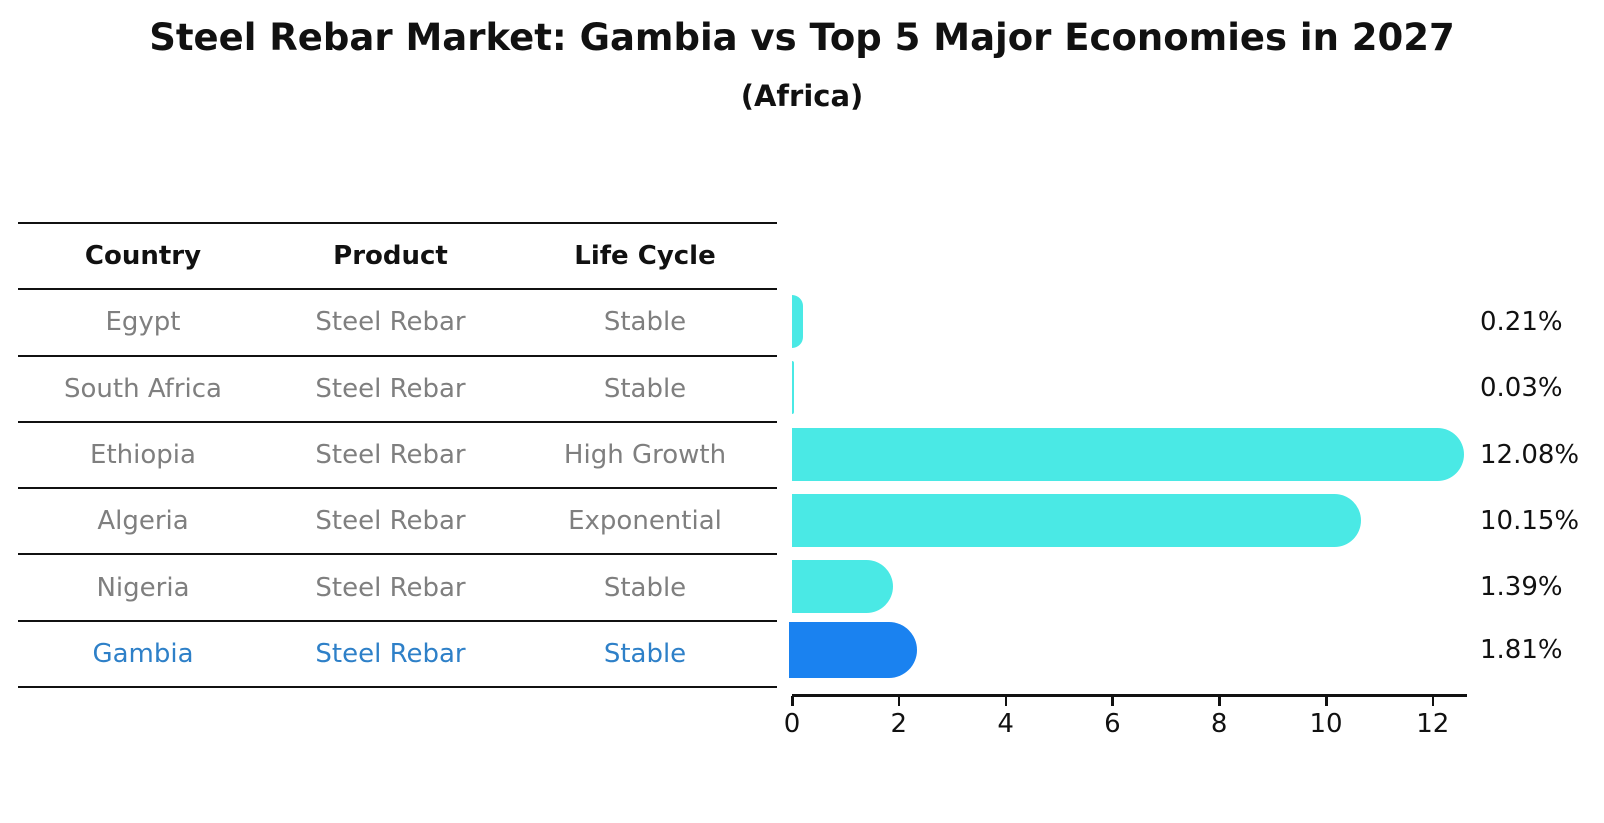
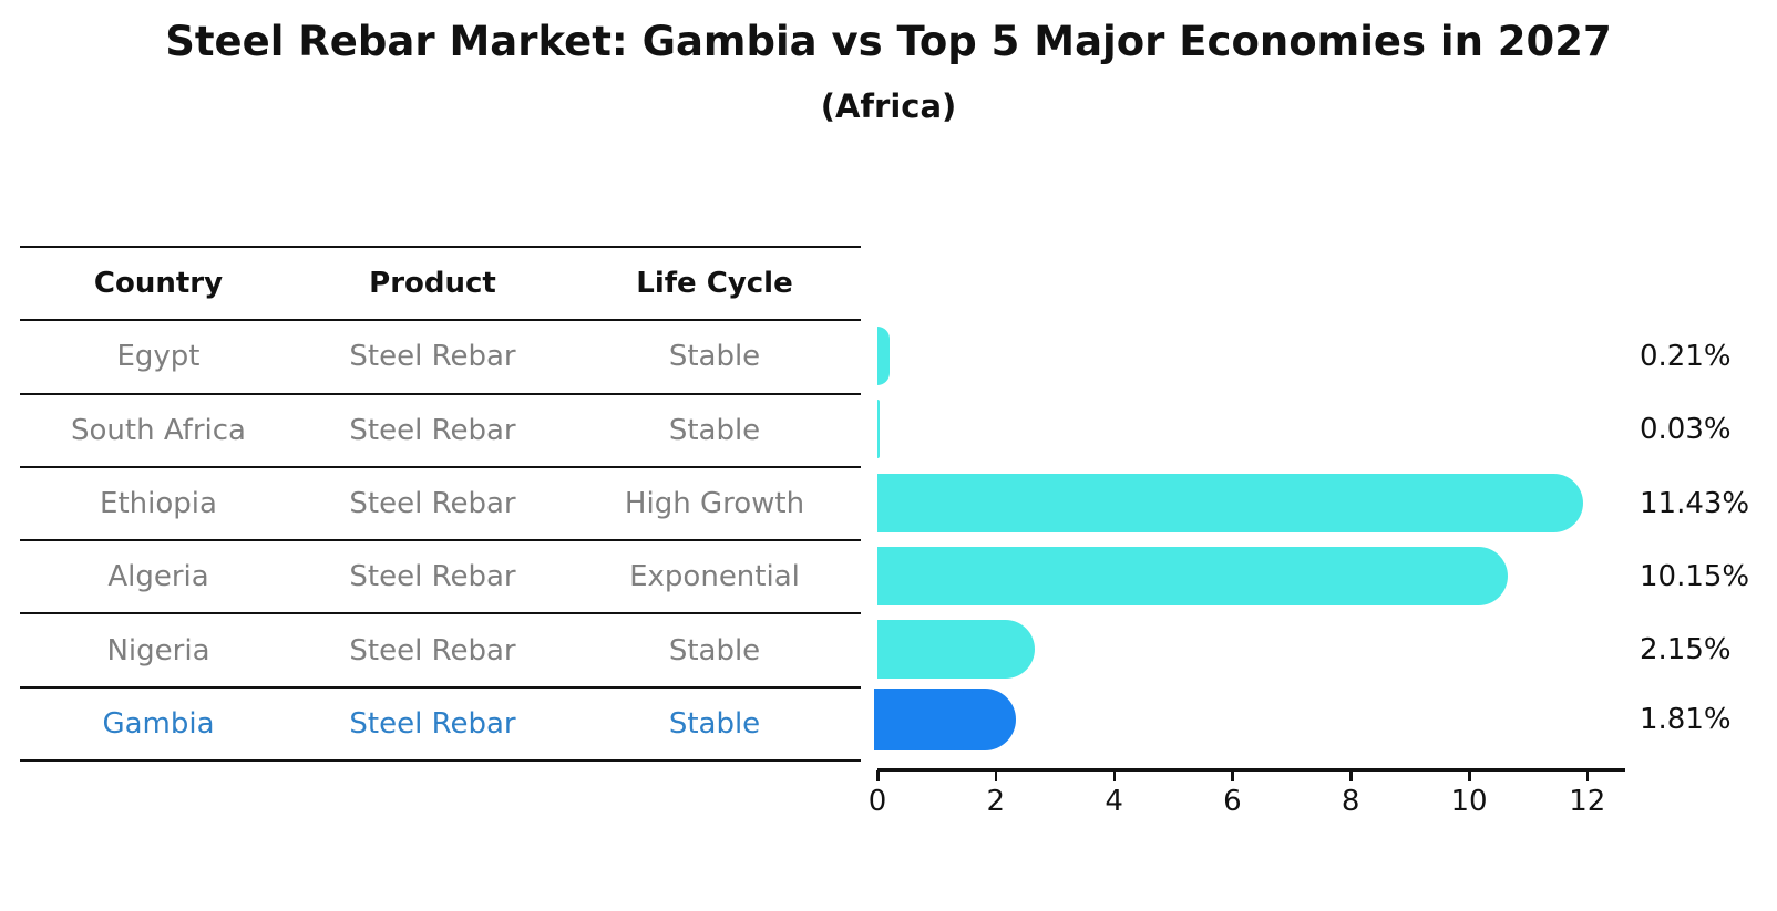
Ethiopia: 12.08% -> 11.43%
Nigeria: 1.39% -> 2.15%
